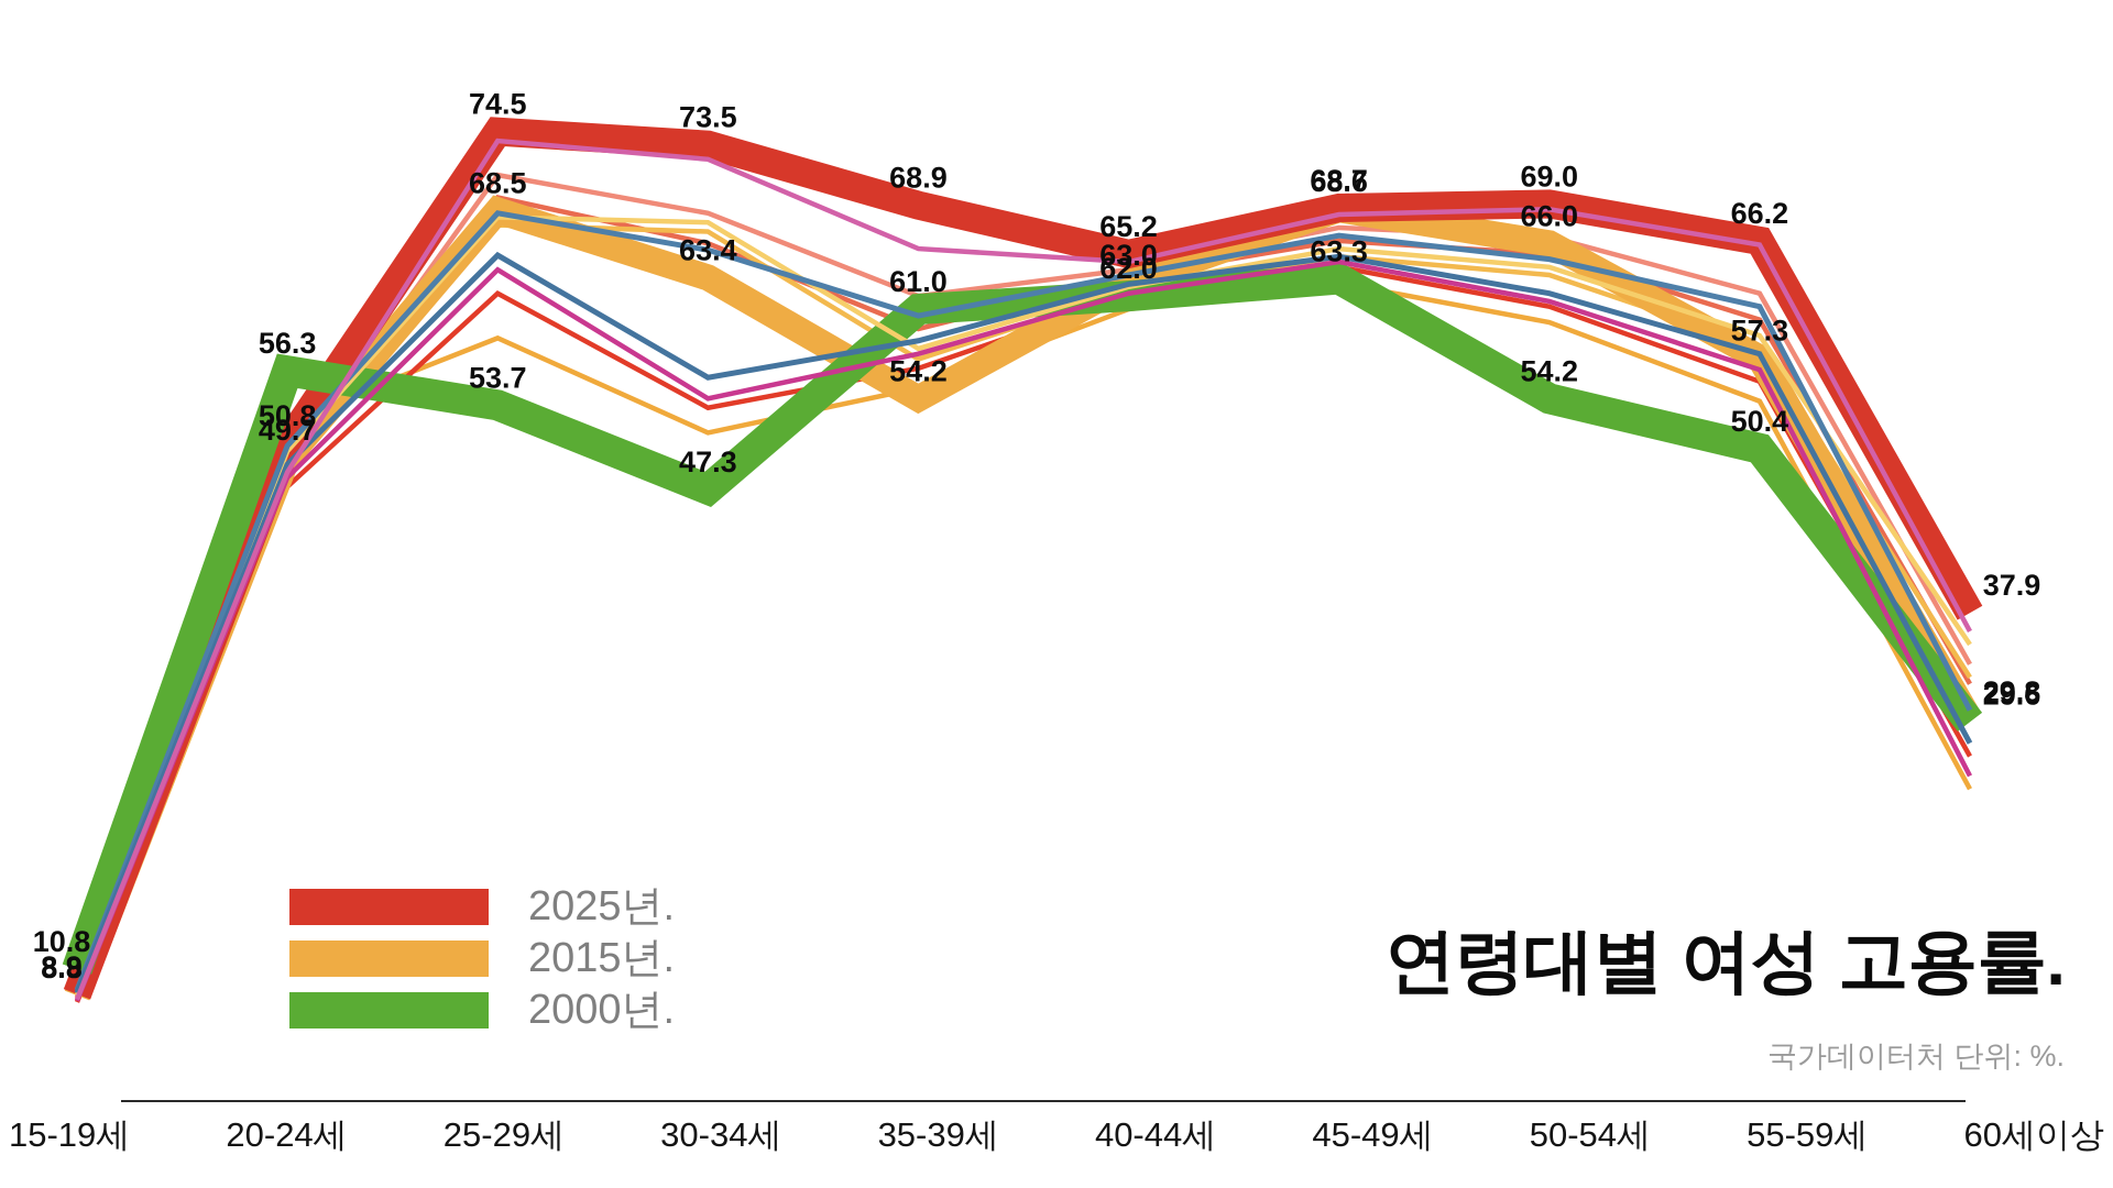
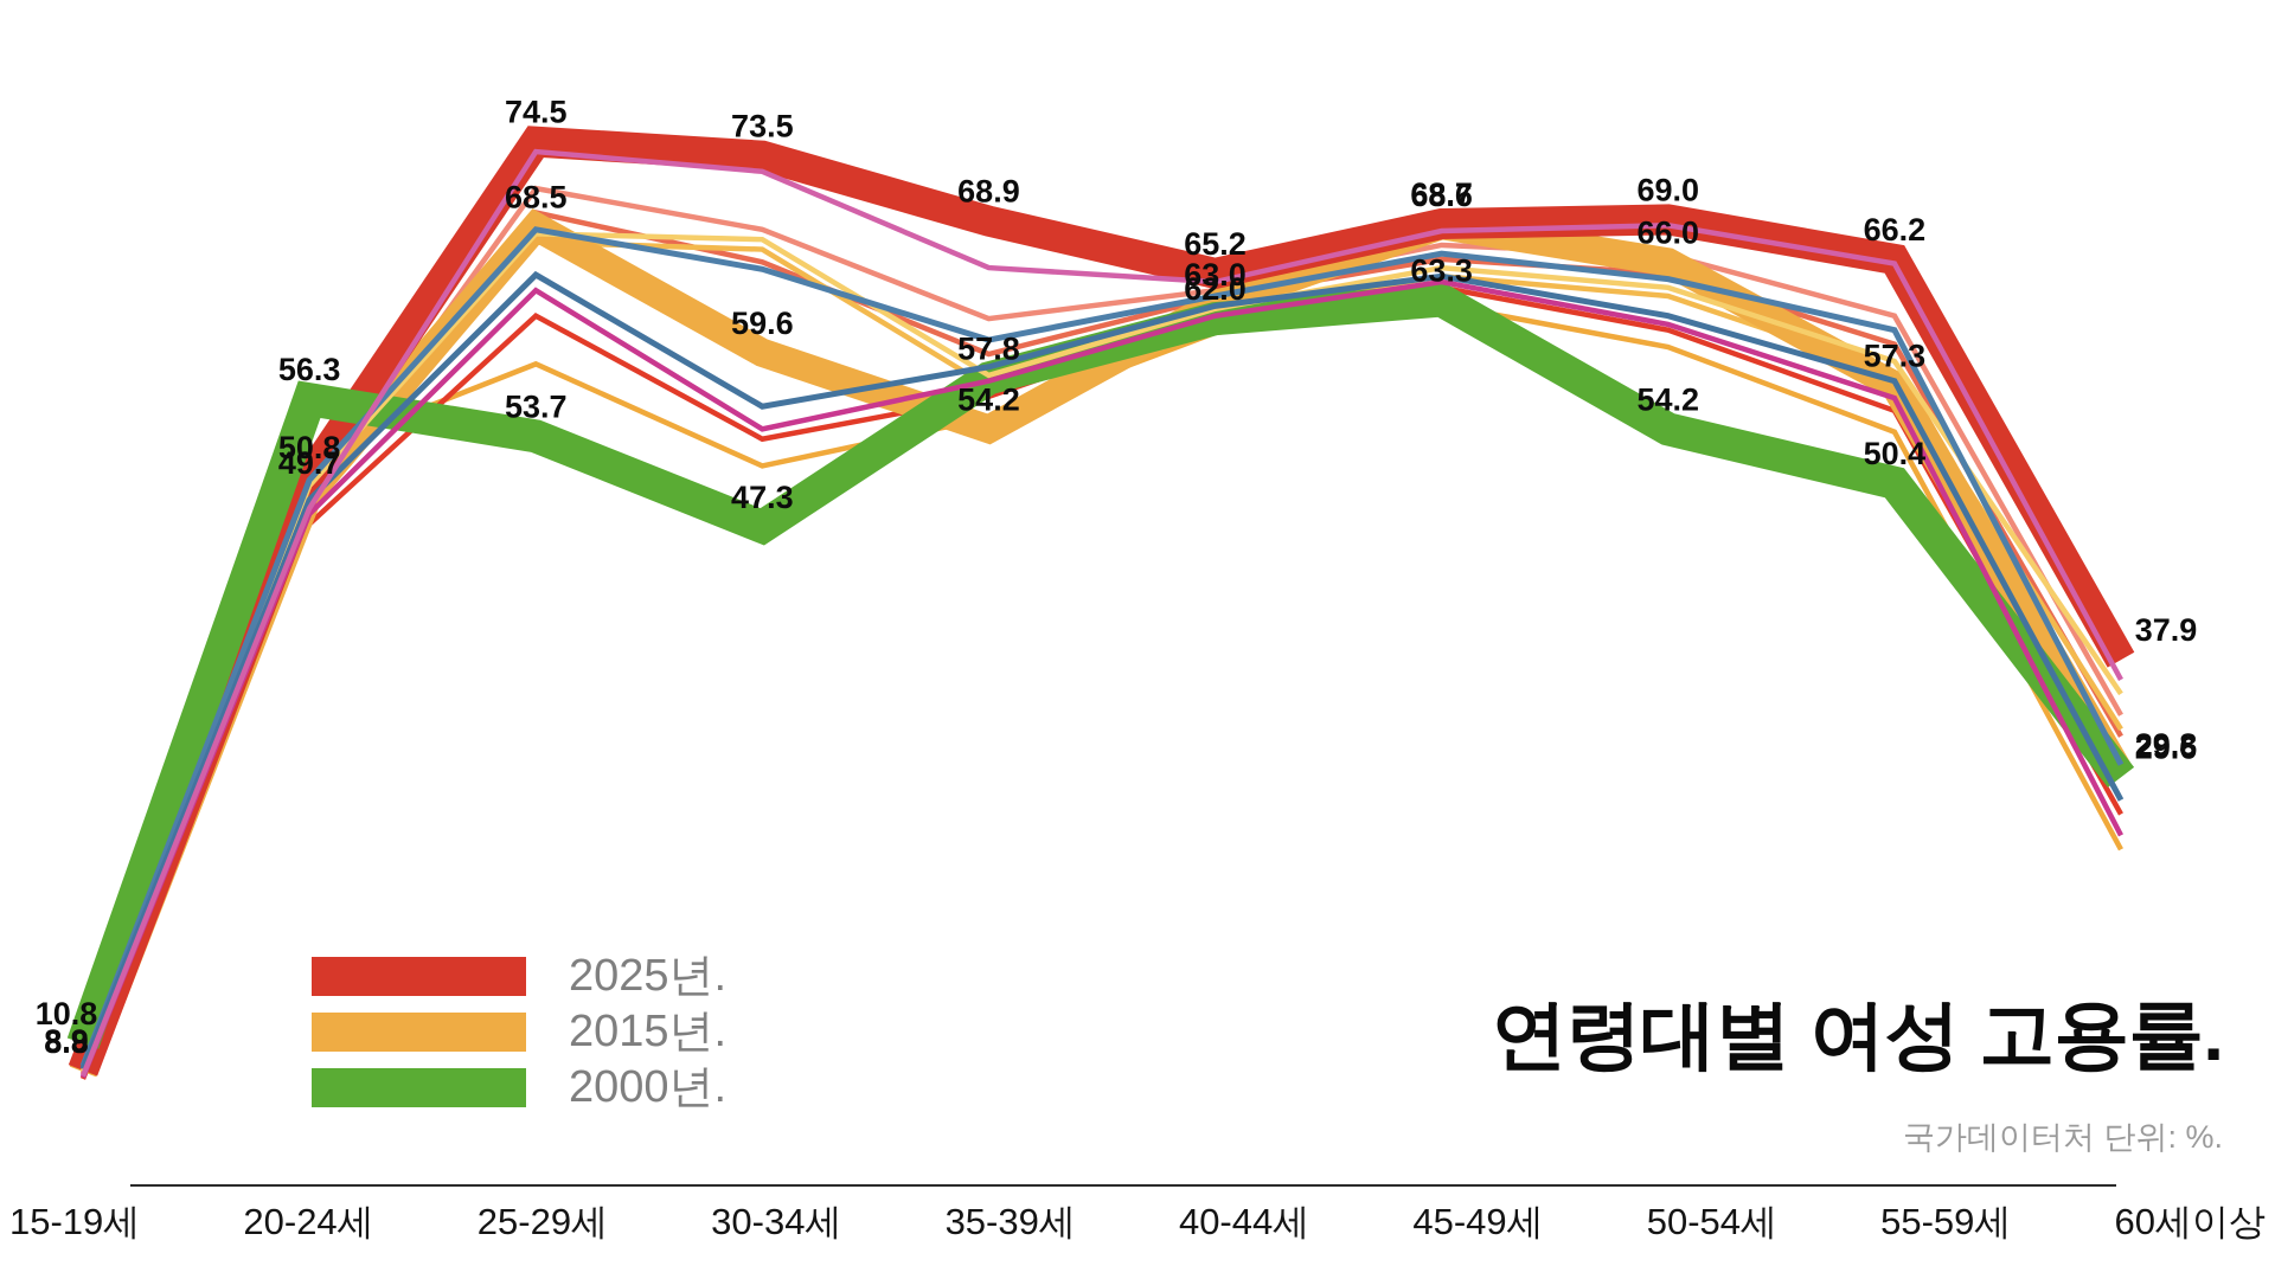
2015년./30-34세: 63.4 -> 59.6
2000년./35-39세: 61.0 -> 57.8
